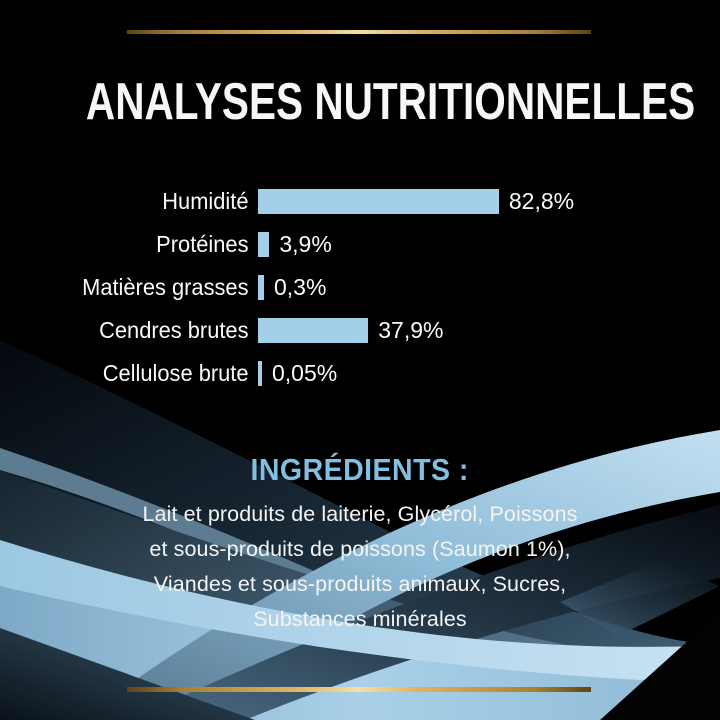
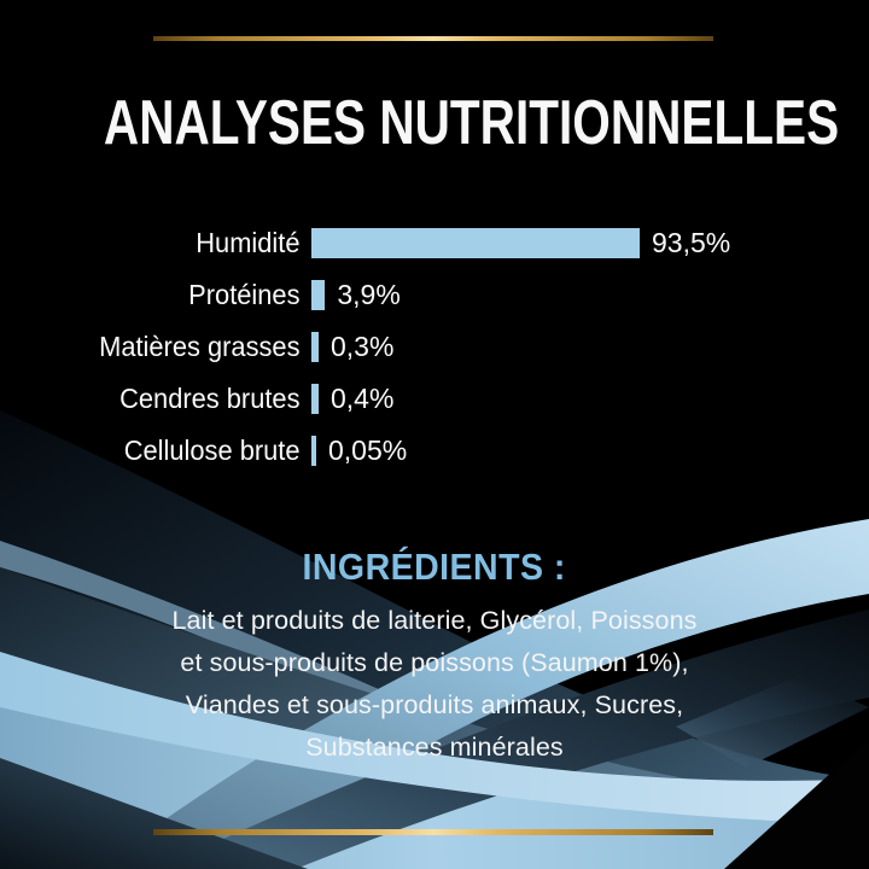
Humidité: 82,8% -> 93,5%
Cendres brutes: 37,9% -> 0,4%
